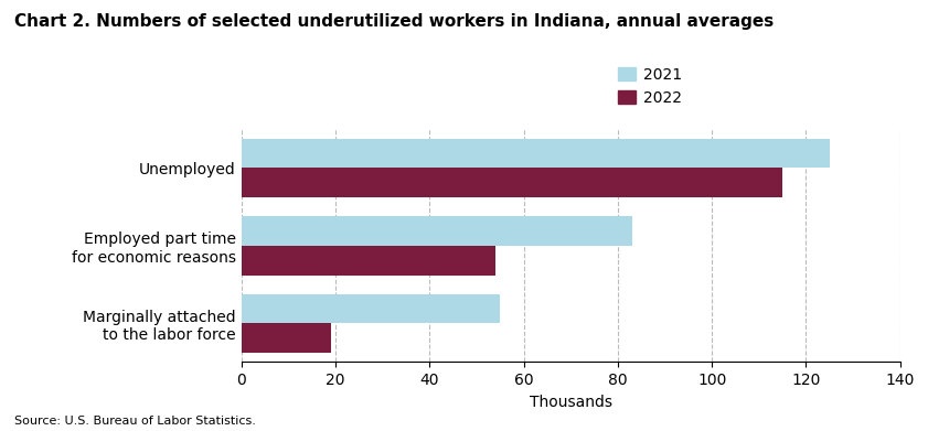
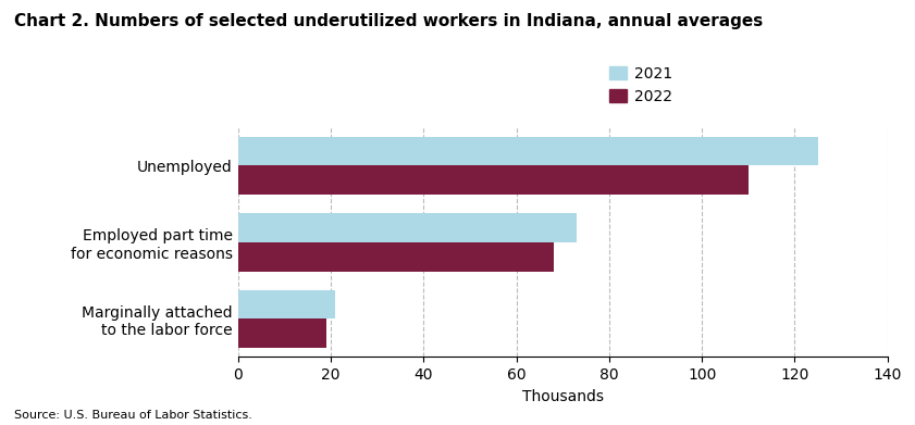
2022/Unemployed: 115 -> 110
2021/Employed part time for economic reasons: 83 -> 73
2022/Employed part time for economic reasons: 54 -> 68
2021/Marginally attached to the labor force: 55 -> 21
